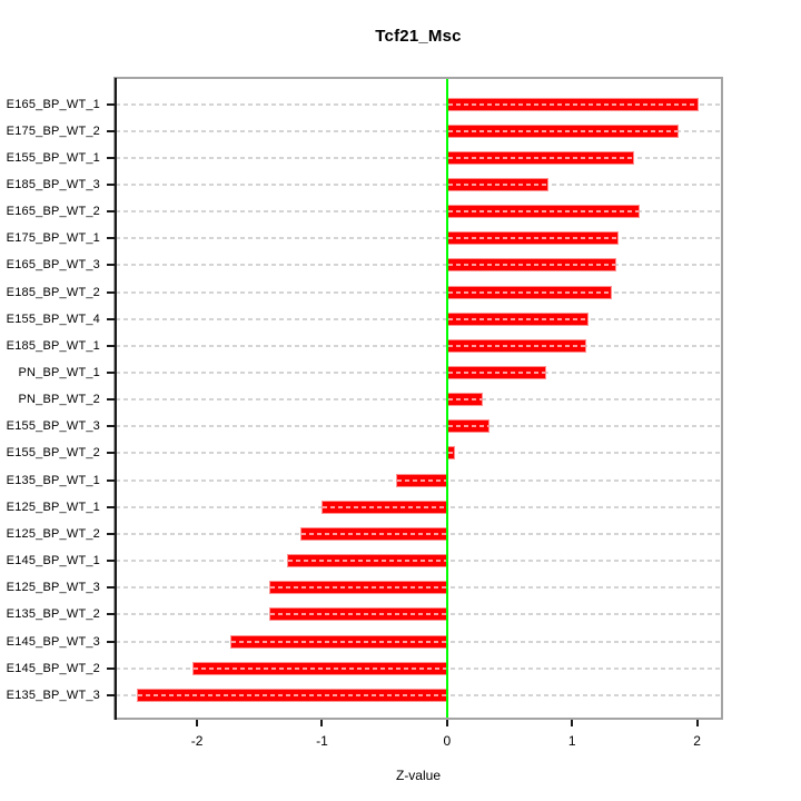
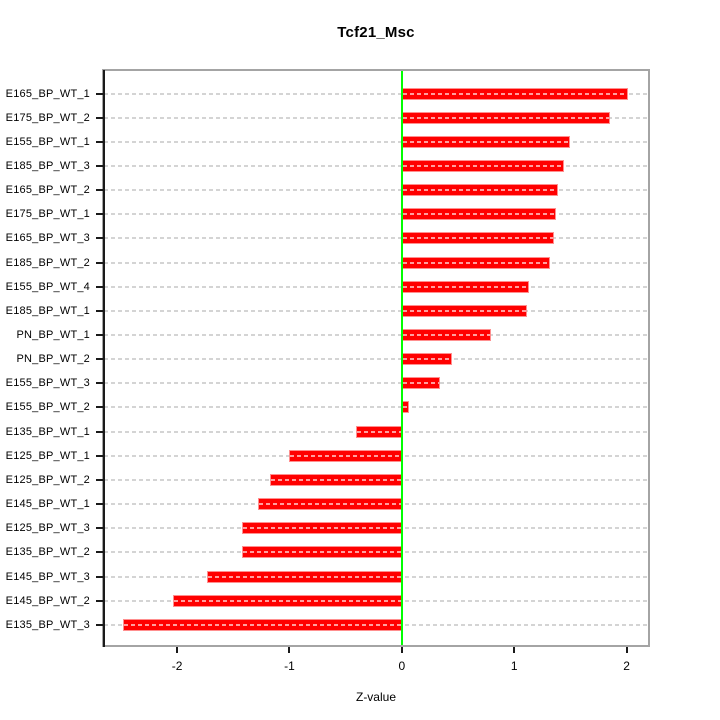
E185_BP_WT_3: 0.81 -> 1.44
E165_BP_WT_2: 1.54 -> 1.39
PN_BP_WT_2: 0.29 -> 0.45
